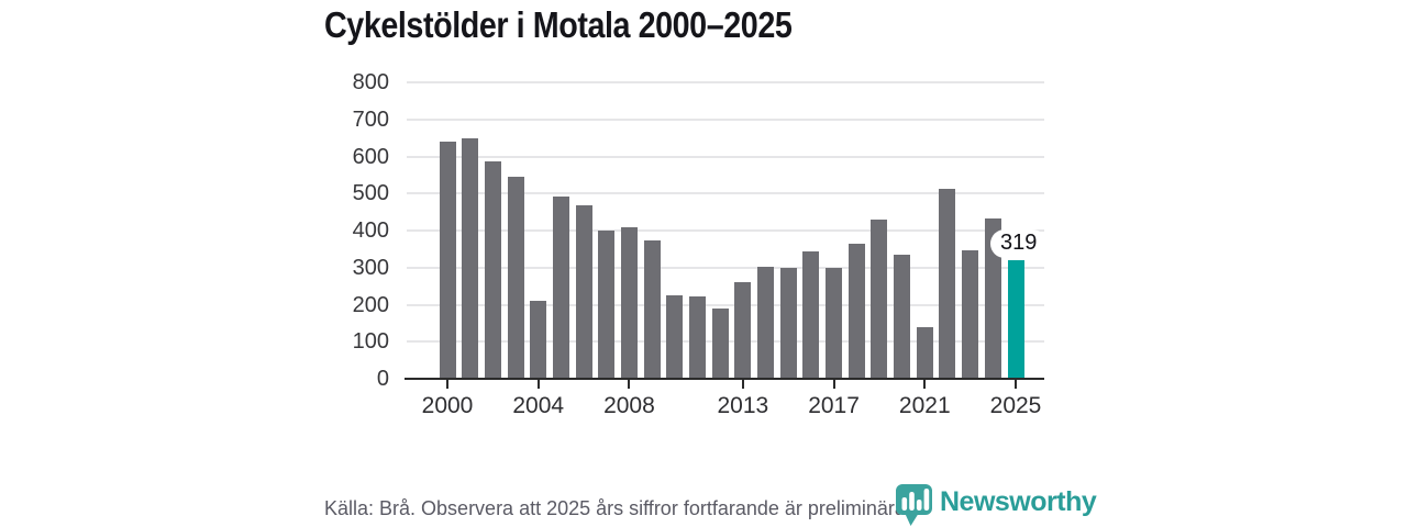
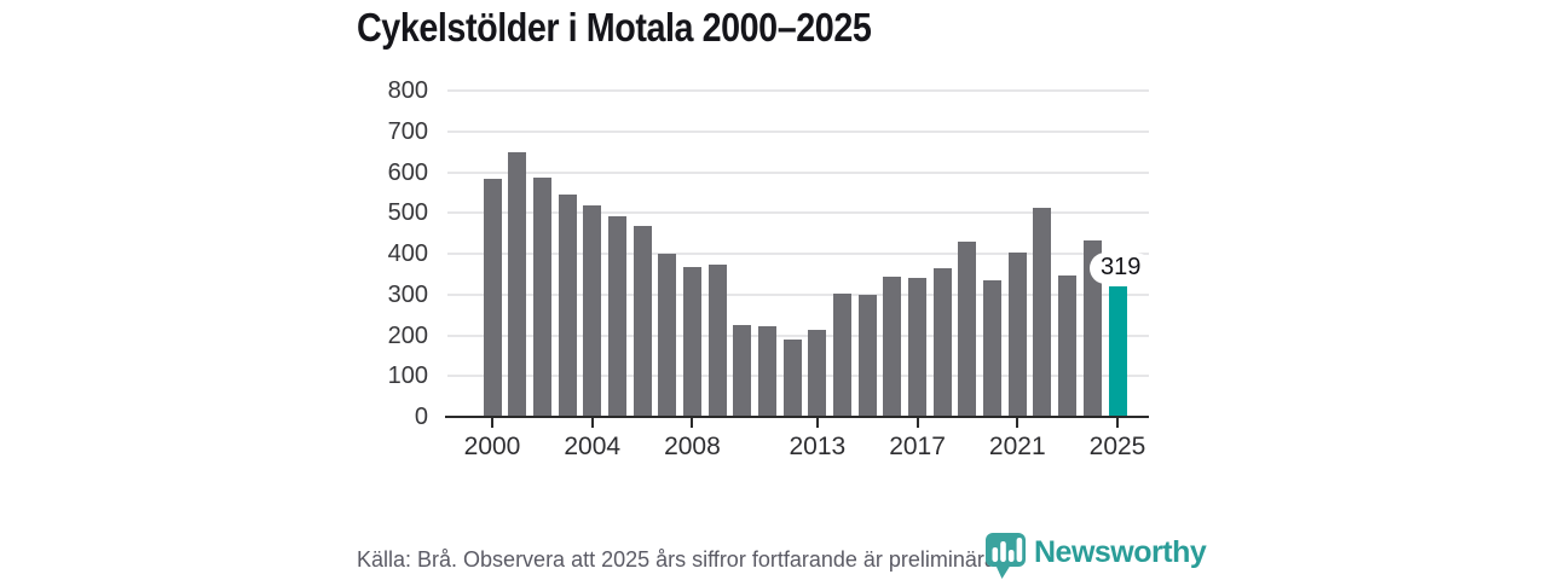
2000: 640 -> 580
2004: 210 -> 520
2008: 410 -> 370
2013: 260 -> 210
2017: 300 -> 340
2021: 140 -> 400
